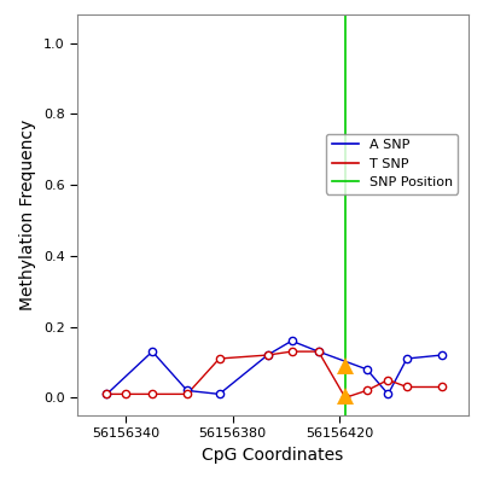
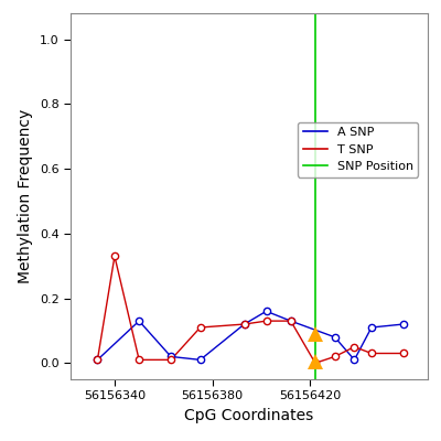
T SNP/56156340: 0.01 -> 0.33
